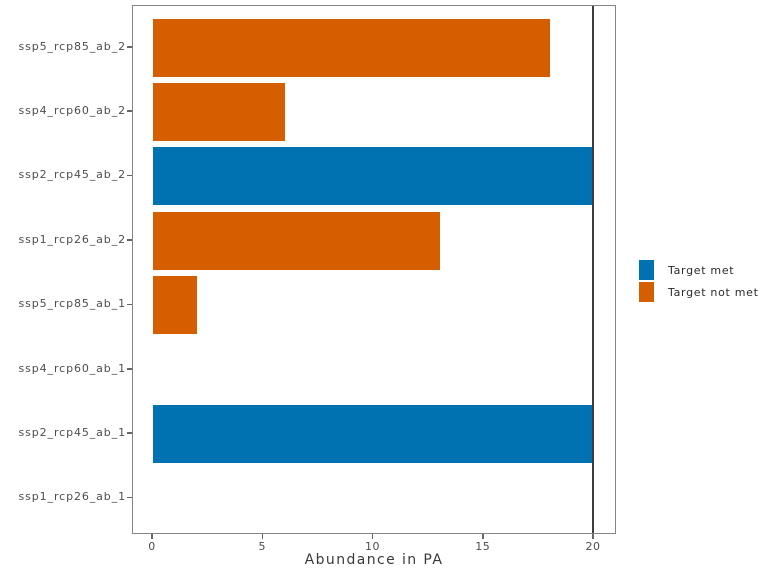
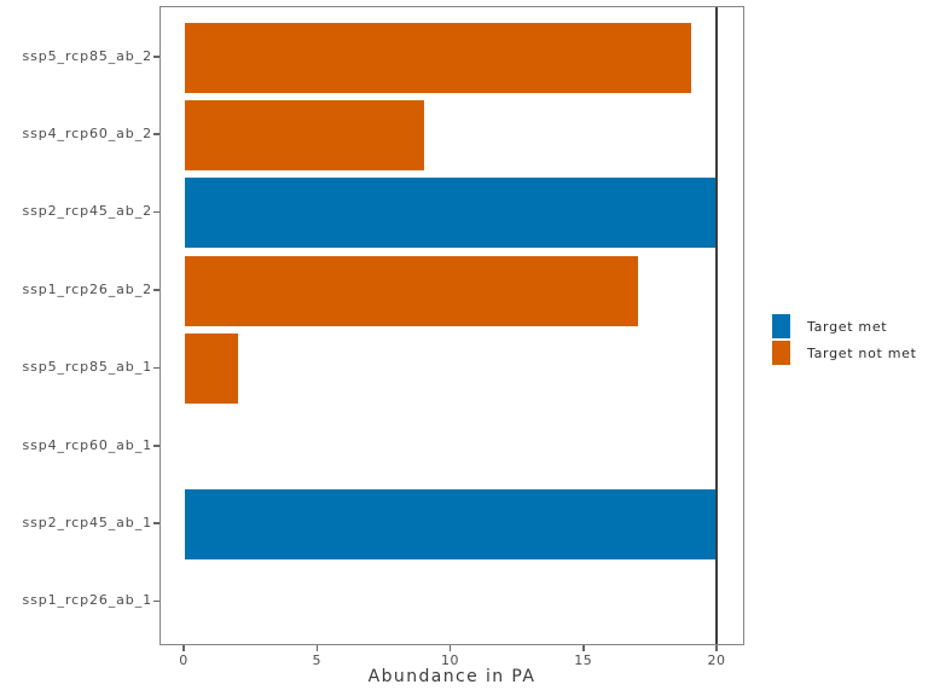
ssp5_rcp85_ab_2: 18 -> 19
ssp4_rcp60_ab_2: 6 -> 9
ssp1_rcp26_ab_2: 13 -> 17
